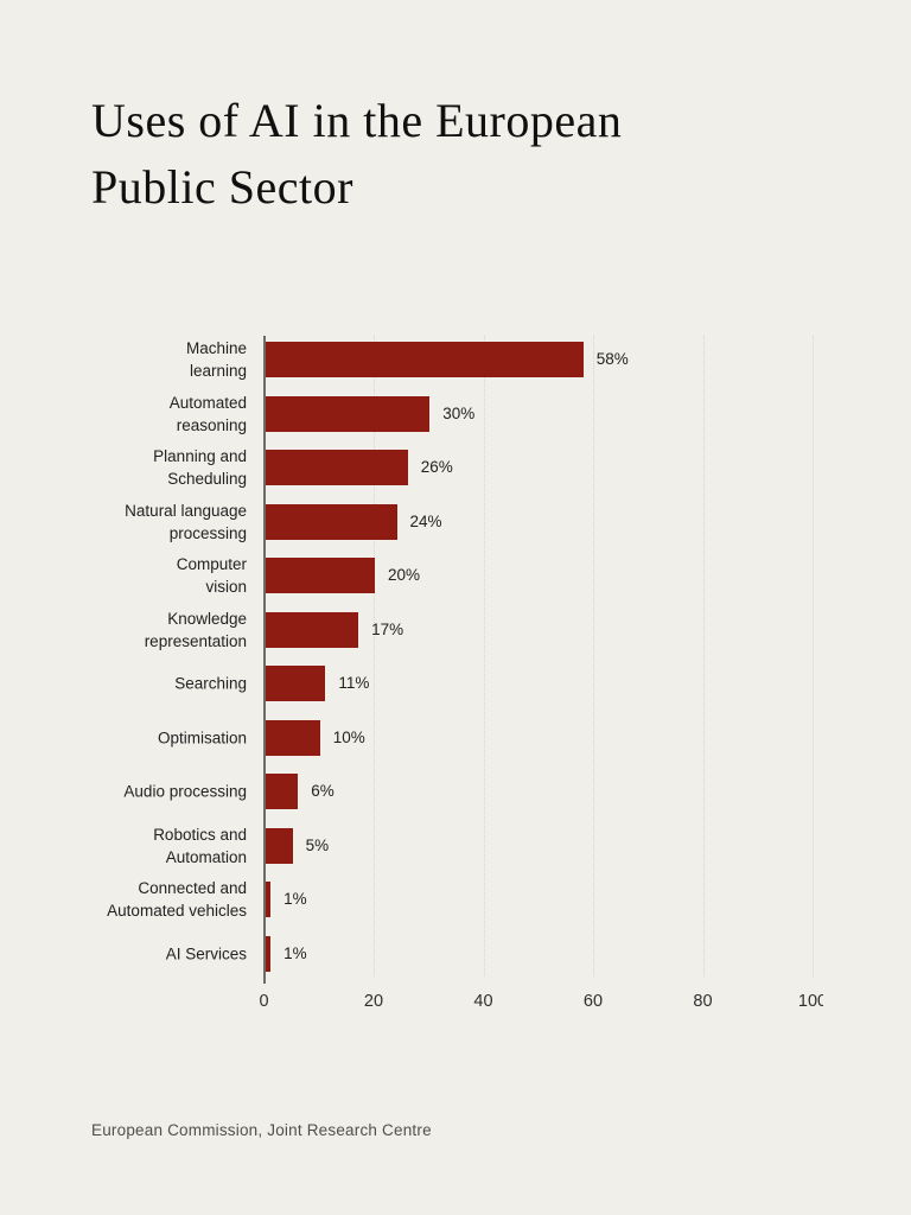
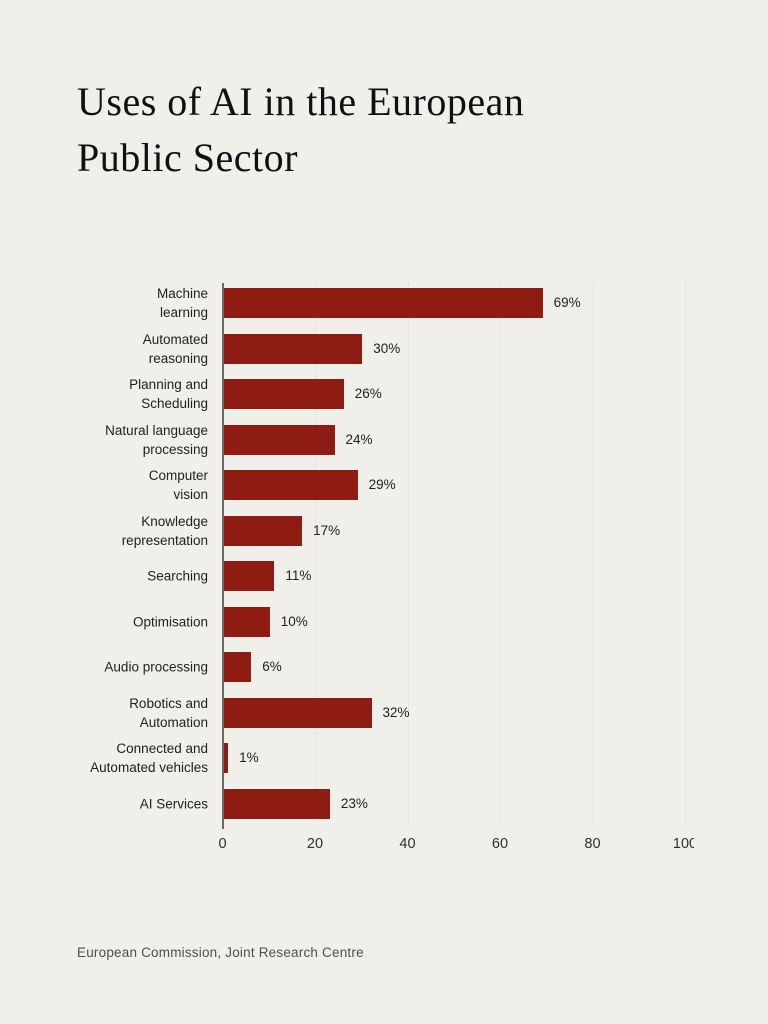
Machine learning: 58% -> 69%
Computer vision: 20% -> 29%
Robotics and Automation: 5% -> 32%
AI Services: 1% -> 23%
